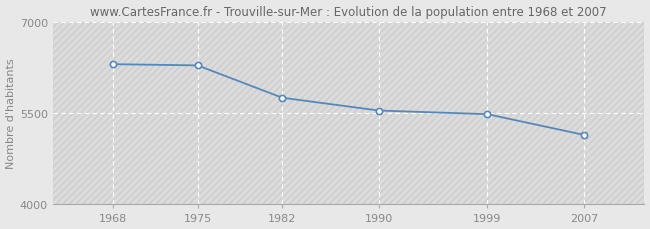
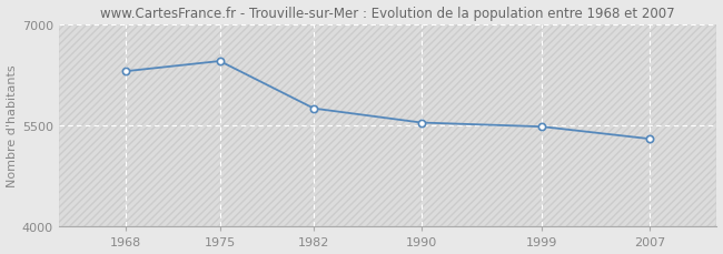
1975: 6280 -> 6450
2007: 5140 -> 5300
